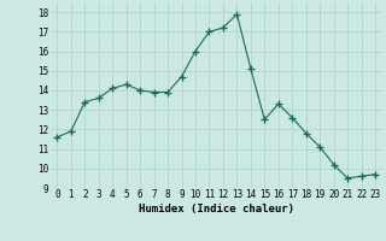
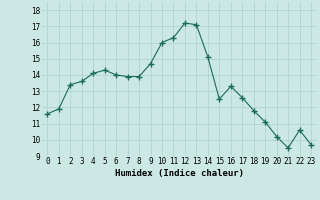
11: 17.0 -> 16.3
13: 17.9 -> 17.1
22: 9.6 -> 10.6
